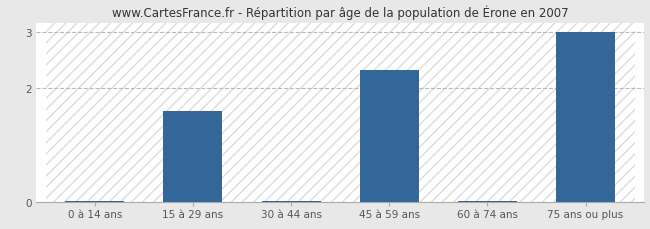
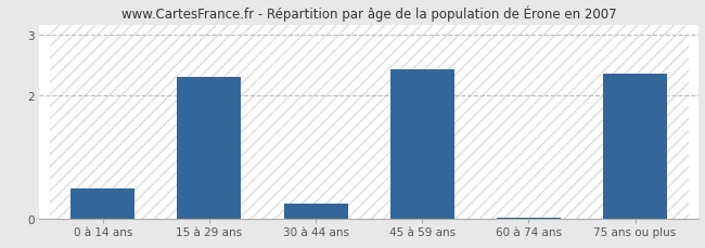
0 à 14 ans: 0.02 -> 0.50
15 à 29 ans: 1.60 -> 2.30
30 à 44 ans: 0.02 -> 0.24
45 à 59 ans: 2.32 -> 2.42
75 ans ou plus: 3.00 -> 2.36
